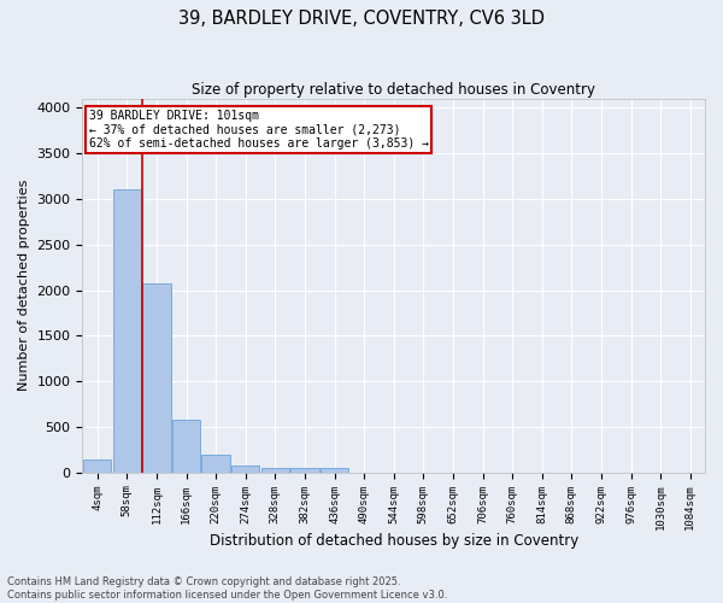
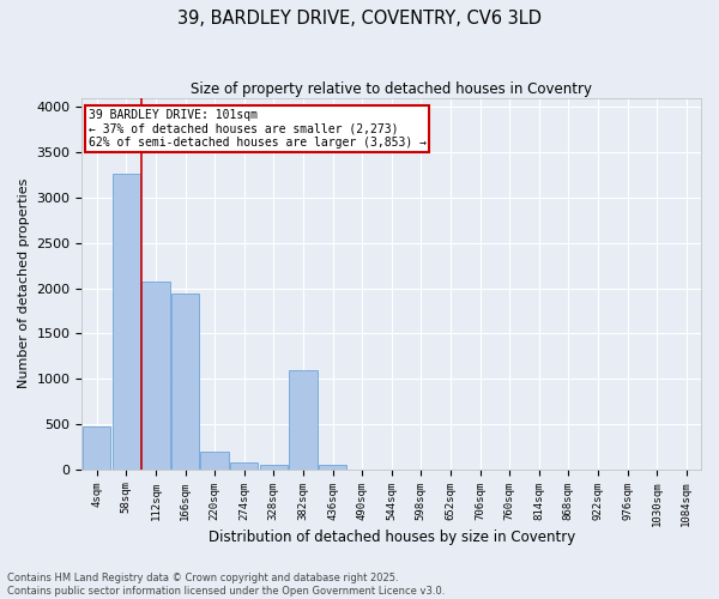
4sqm: 140 -> 480
58sqm: 3100 -> 3260
166sqm: 580 -> 1940
382sqm: 40 -> 1100
